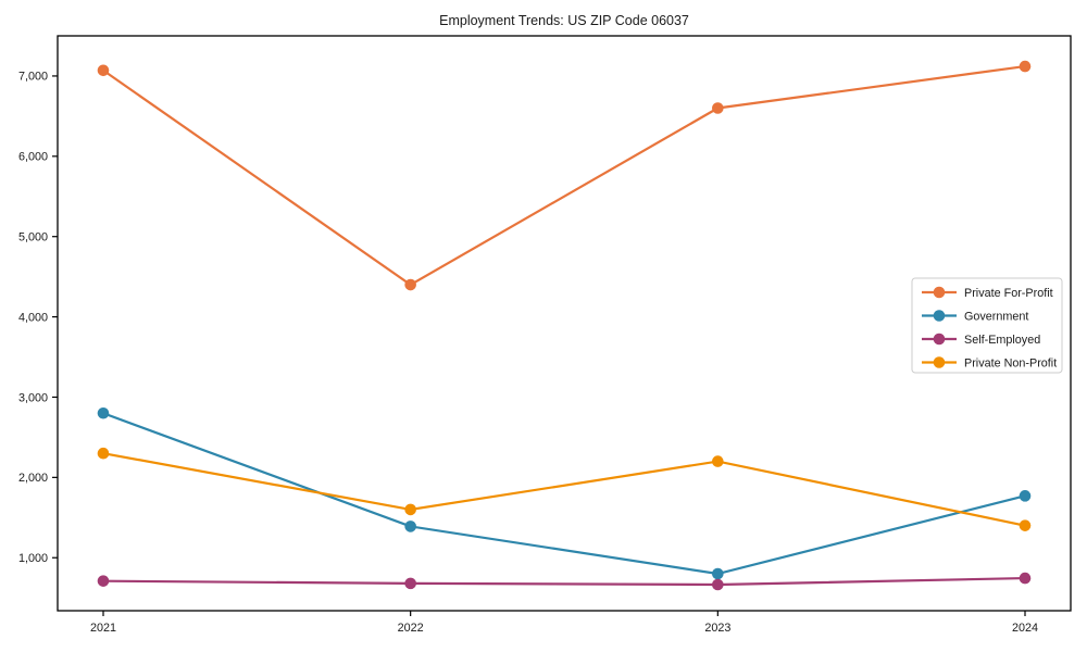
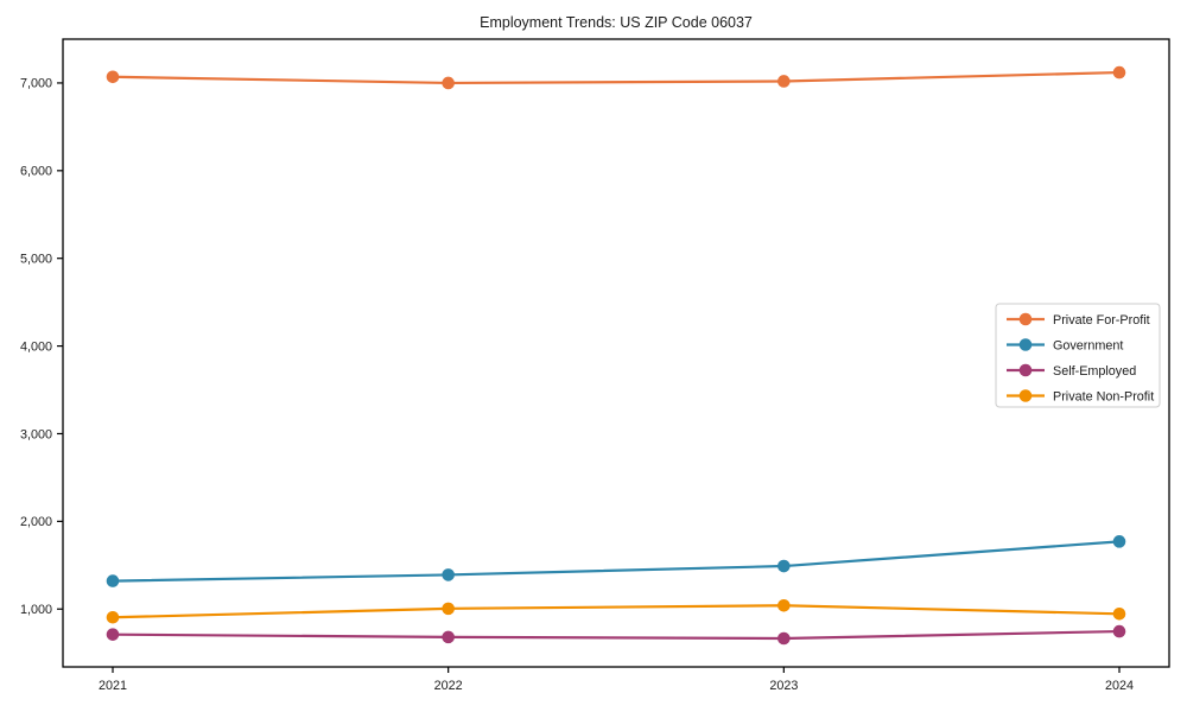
Government/2021: 2800 -> 1300
Private Non-Profit/2021: 2300 -> 900
Private For-Profit/2022: 4400 -> 7000
Private Non-Profit/2022: 1600 -> 1000
Private For-Profit/2023: 6600 -> 7000
Government/2023: 800 -> 1500
Private Non-Profit/2023: 2200 -> 1000
Private Non-Profit/2024: 1400 -> 900
